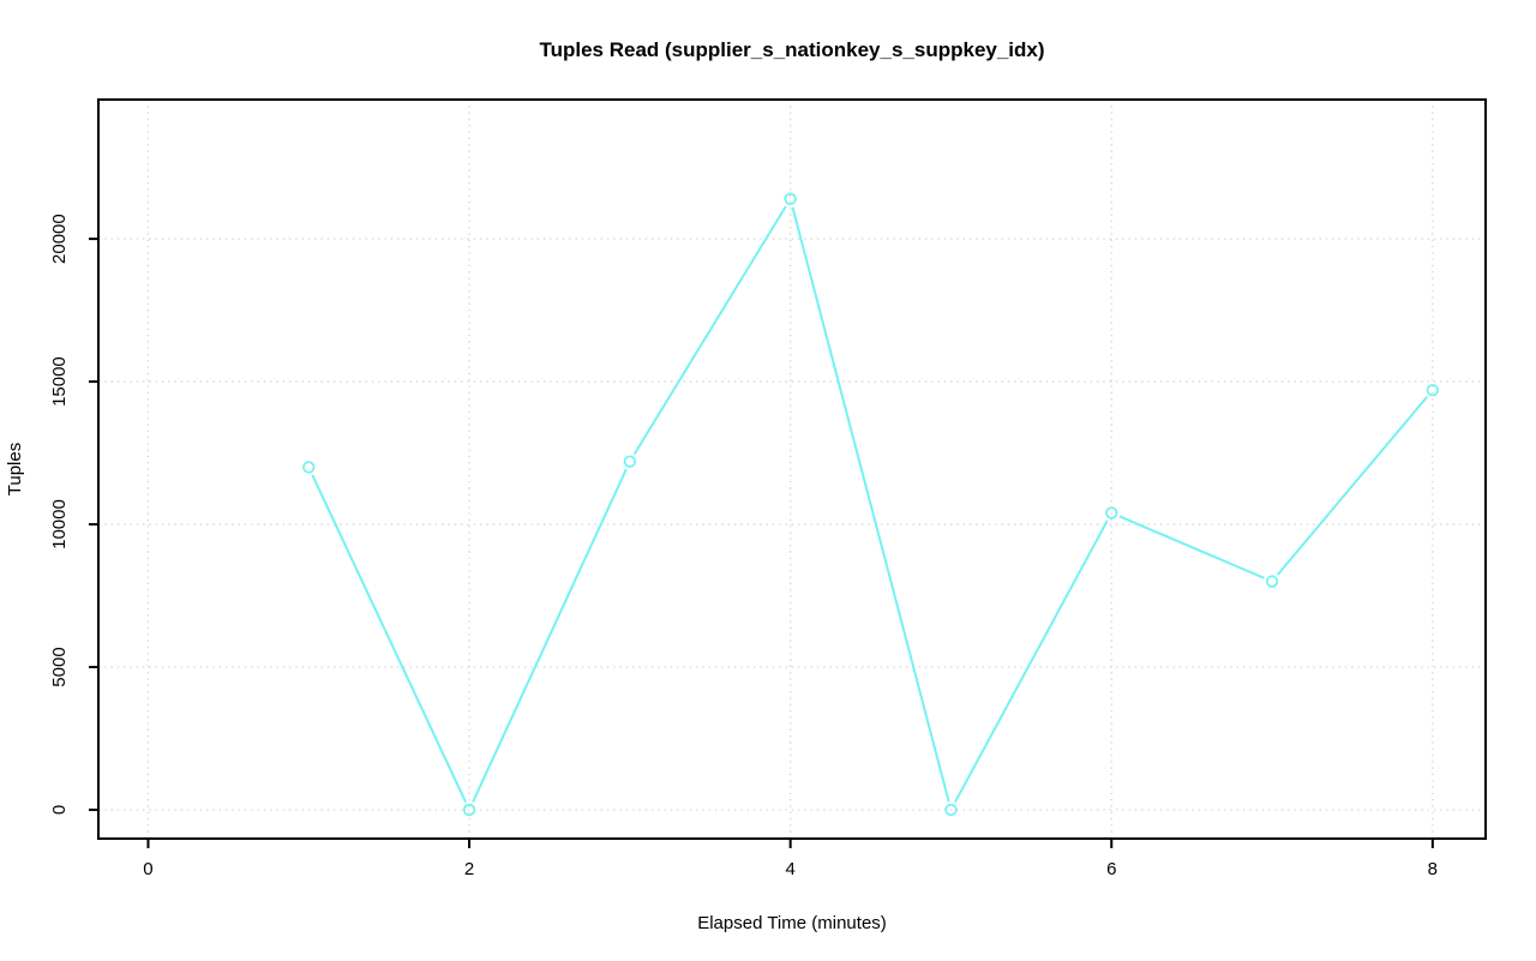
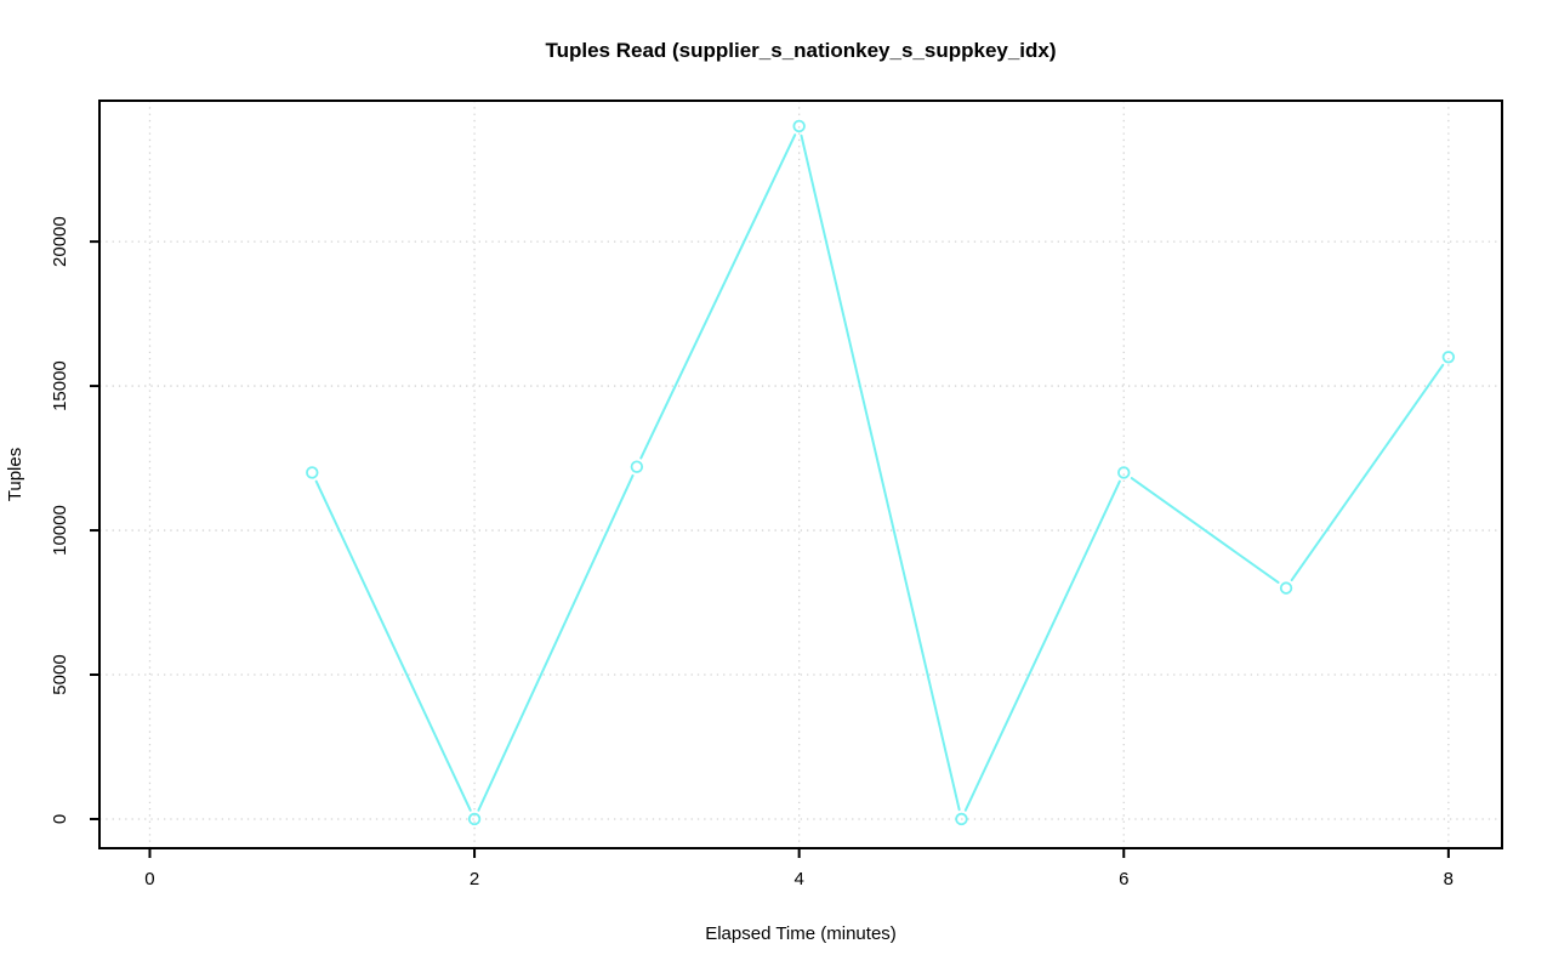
4: 21400 -> 24000
6: 10400 -> 12000
8: 14700 -> 16000
